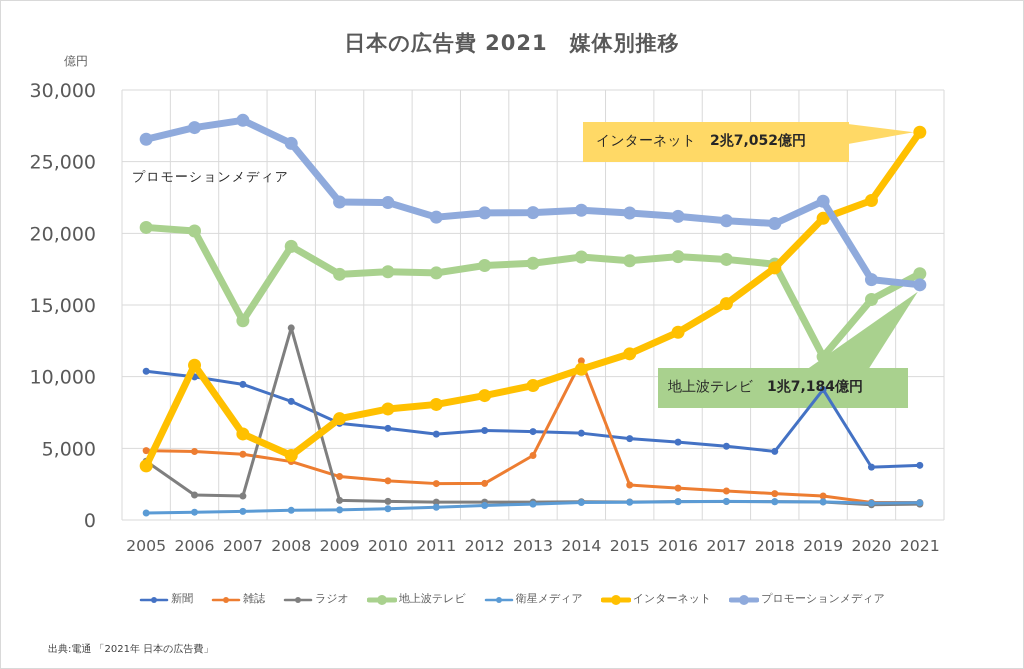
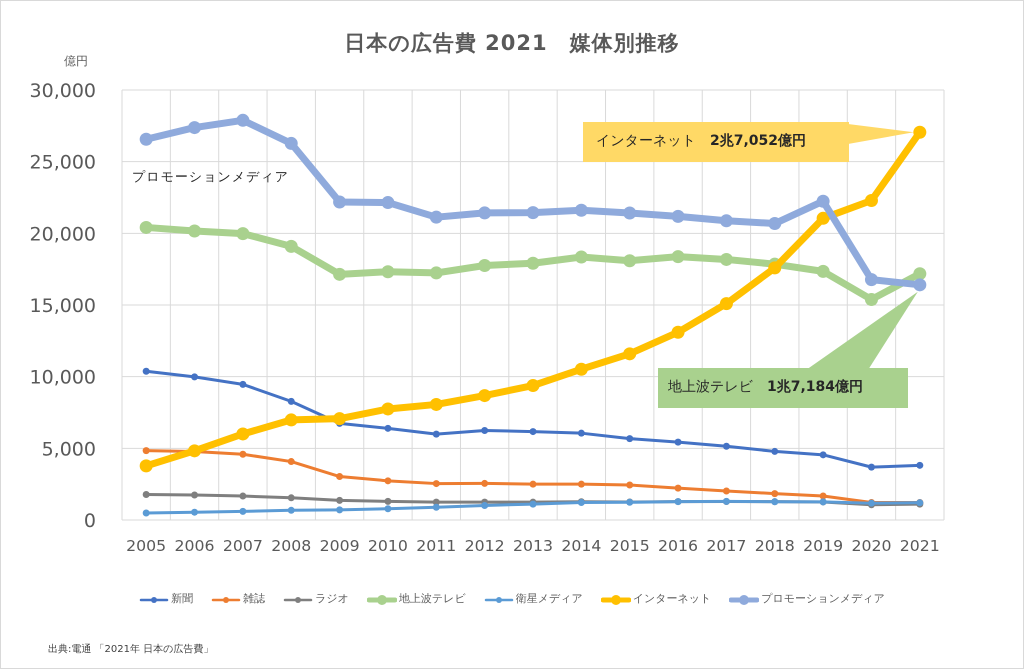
ラジオ/2005: 4100 -> 1800
インターネット/2006: 10800 -> 4800
地上波テレビ/2007: 13900 -> 20000
ラジオ/2008: 13400 -> 1500
インターネット/2008: 4500 -> 7000
雑誌/2013: 4500 -> 2500
雑誌/2014: 11100 -> 2500
新聞/2019: 9100 -> 4500
地上波テレビ/2019: 11400 -> 17300
